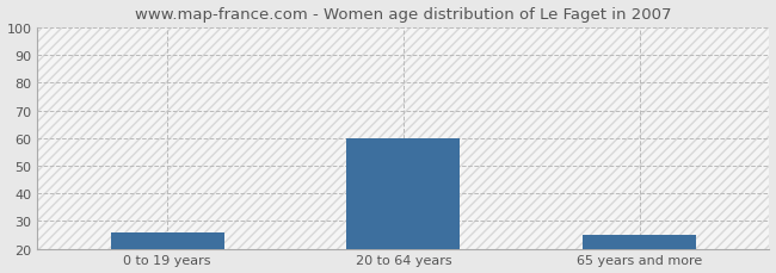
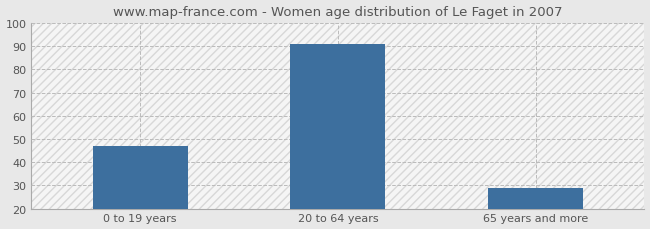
0 to 19 years: 26 -> 47
20 to 64 years: 60 -> 91
65 years and more: 25 -> 29
